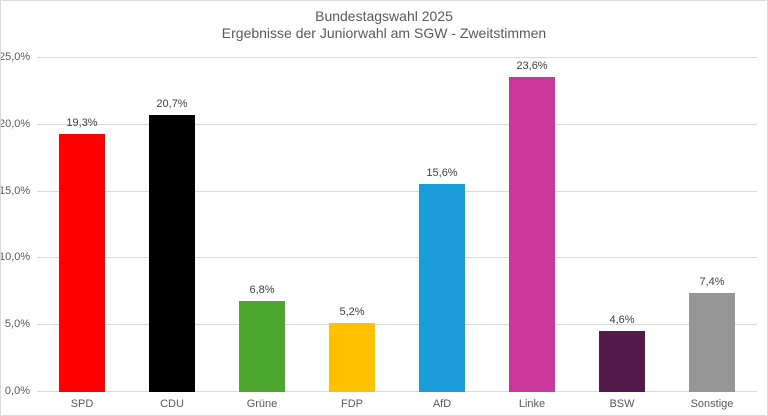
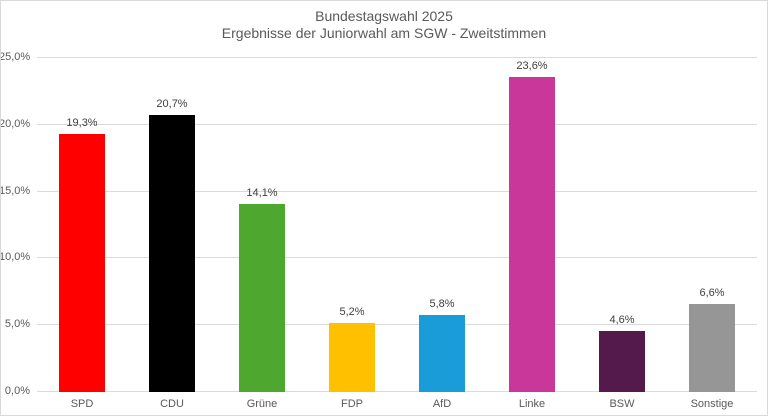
Grüne: 6,8% -> 14,1%
AfD: 15,6% -> 5,8%
Sonstige: 7,4% -> 6,6%
